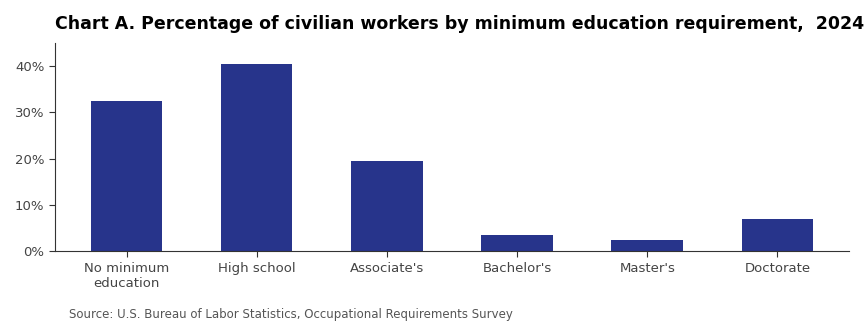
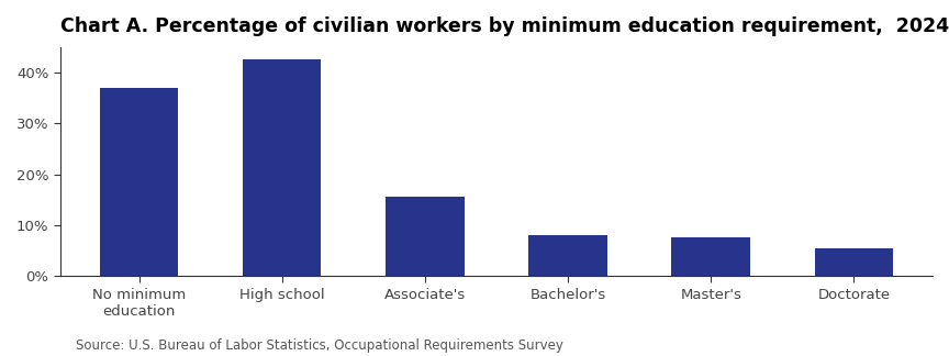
No minimum education: 32.5% -> 37.0%
High school: 40.5% -> 42.5%
Associate's: 19.5% -> 15.5%
Bachelor's: 3.5% -> 8.0%
Master's: 2.5% -> 7.5%
Doctorate: 7.0% -> 5.5%
